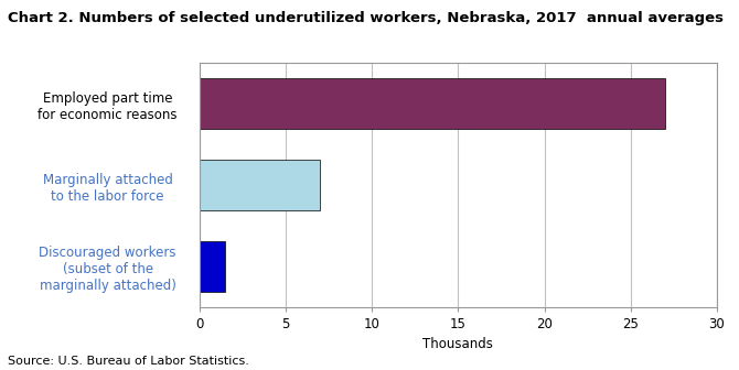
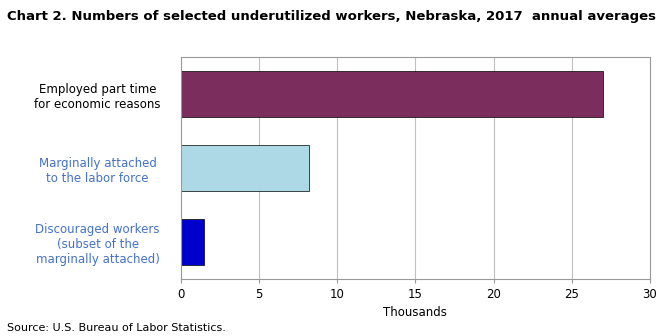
Marginally attached to the labor force: 7.0 -> 8.2
